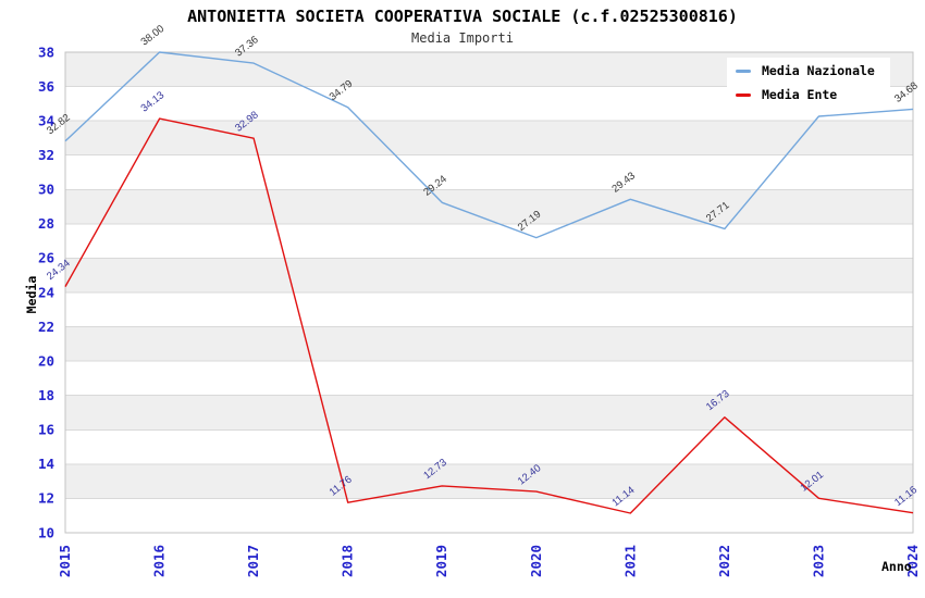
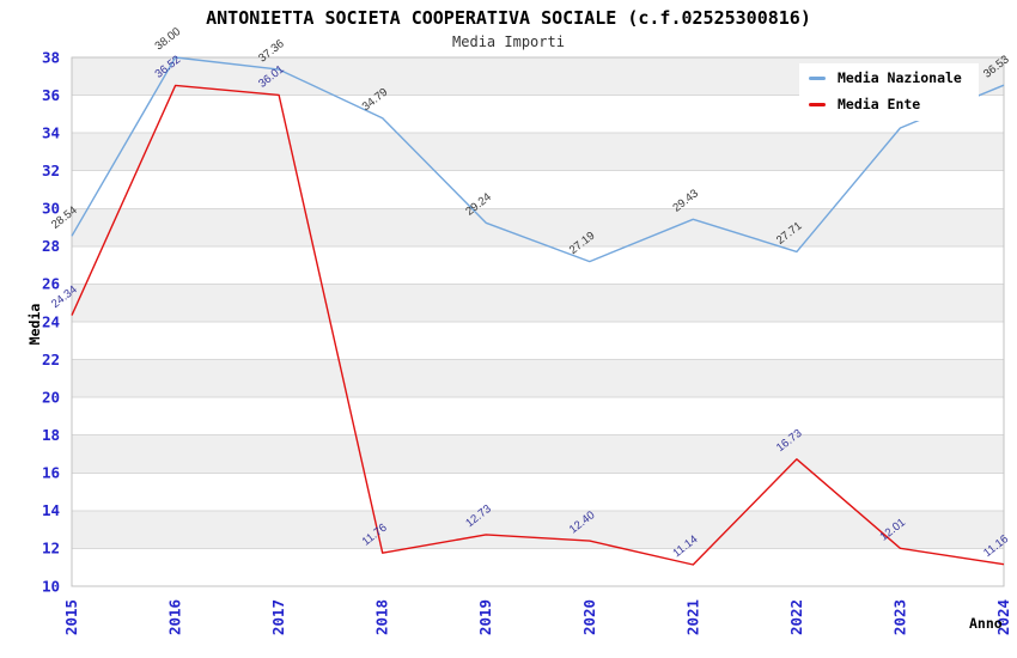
Media Nazionale/2015: 32.82 -> 28.54
Media Ente/2016: 34.13 -> 36.52
Media Ente/2017: 32.98 -> 36.01
Media Nazionale/2024: 34.68 -> 36.53
